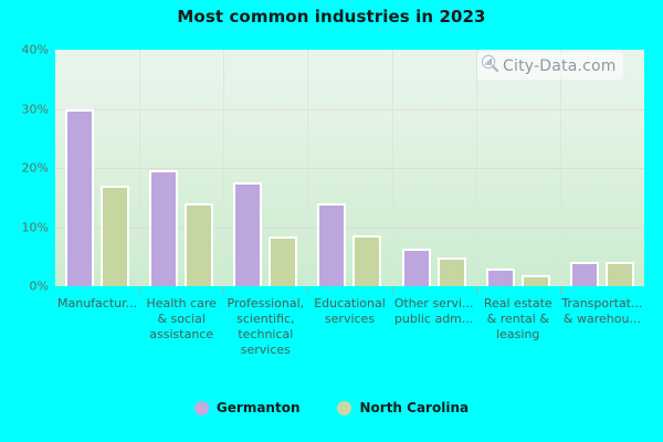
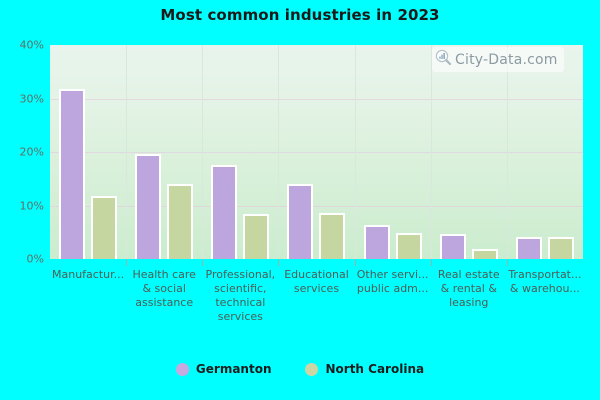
Germanton/Manufactur...: 30% -> 32%
North Carolina/Manufactur...: 17% -> 12%
Germanton/Real estate & rental & leasing: 3% -> 5%
